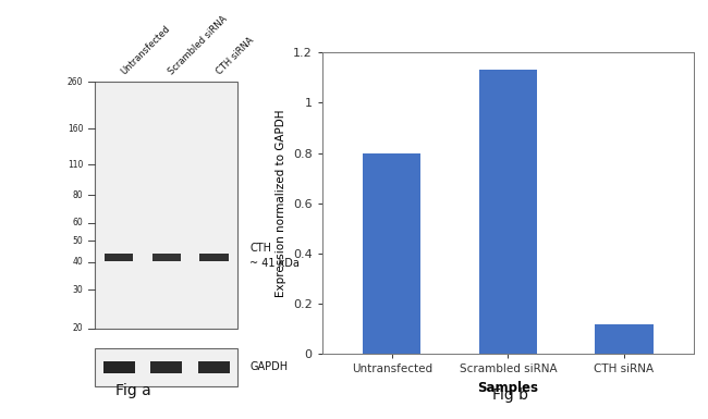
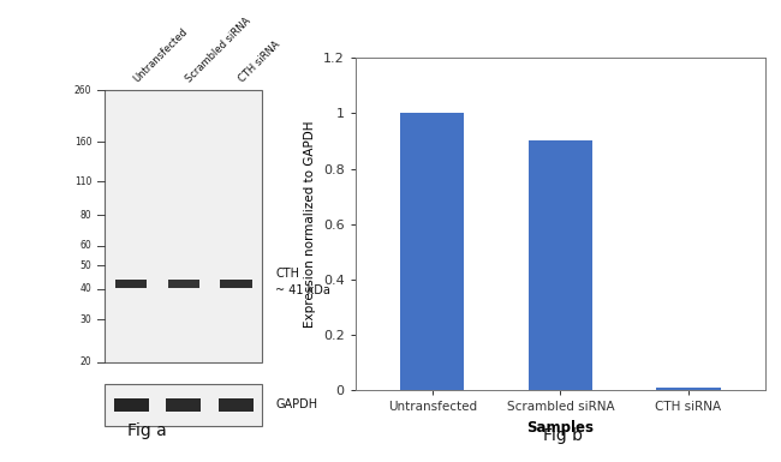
Untransfected: 0.80 -> 1.00
Scrambled siRNA: 1.13 -> 0.90
CTH siRNA: 0.12 -> 0.01
